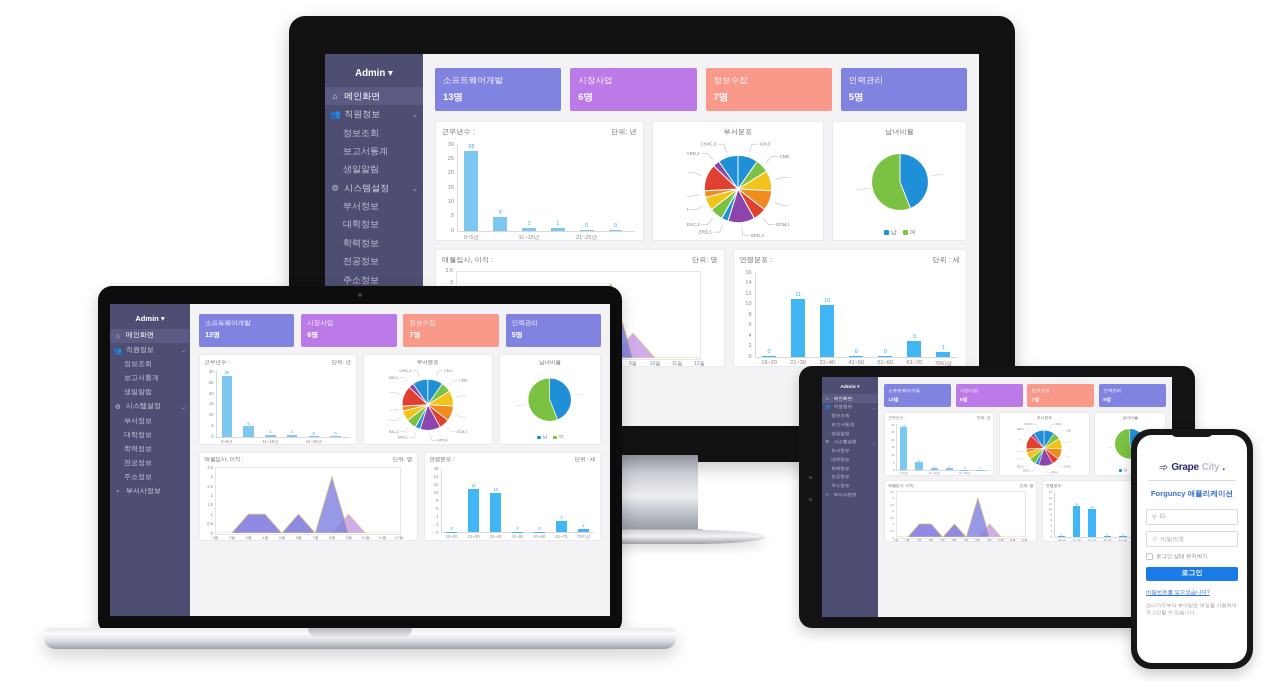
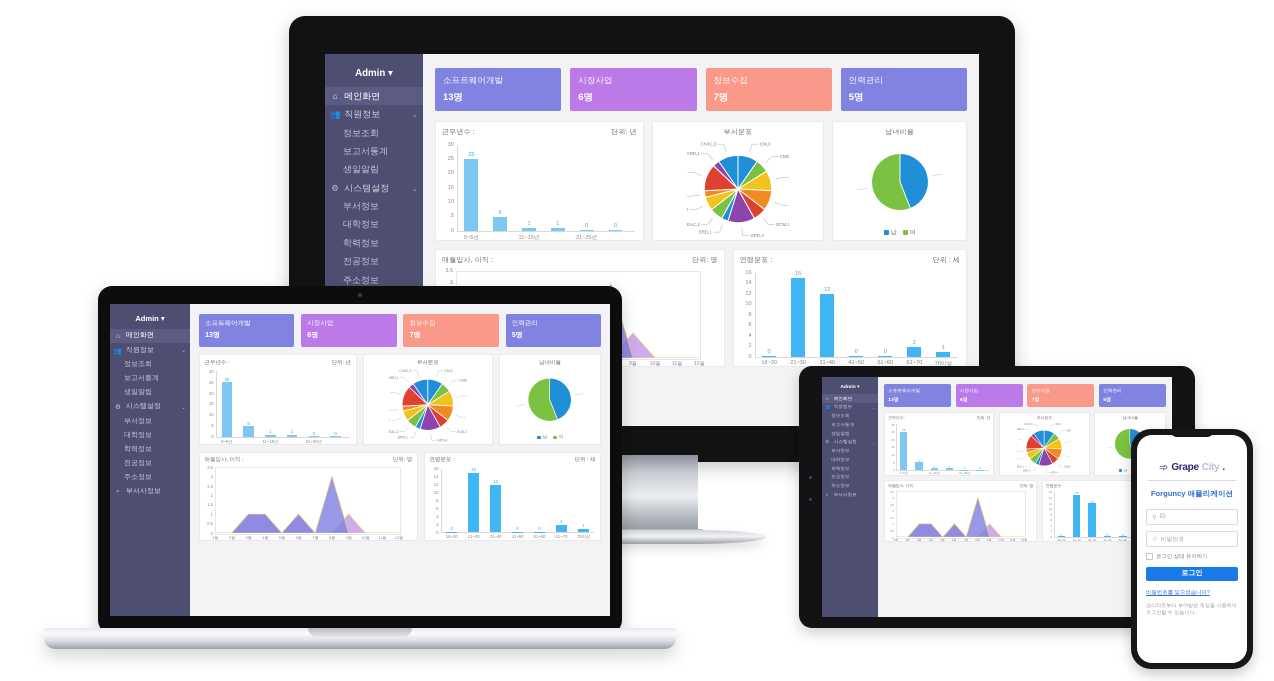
근무년수 :/0~5년: 28 -> 25
연령분포 :/21~30: 11 -> 15
연령분포 :/31~40: 10 -> 12
연령분포 :/61~70: 3 -> 2
